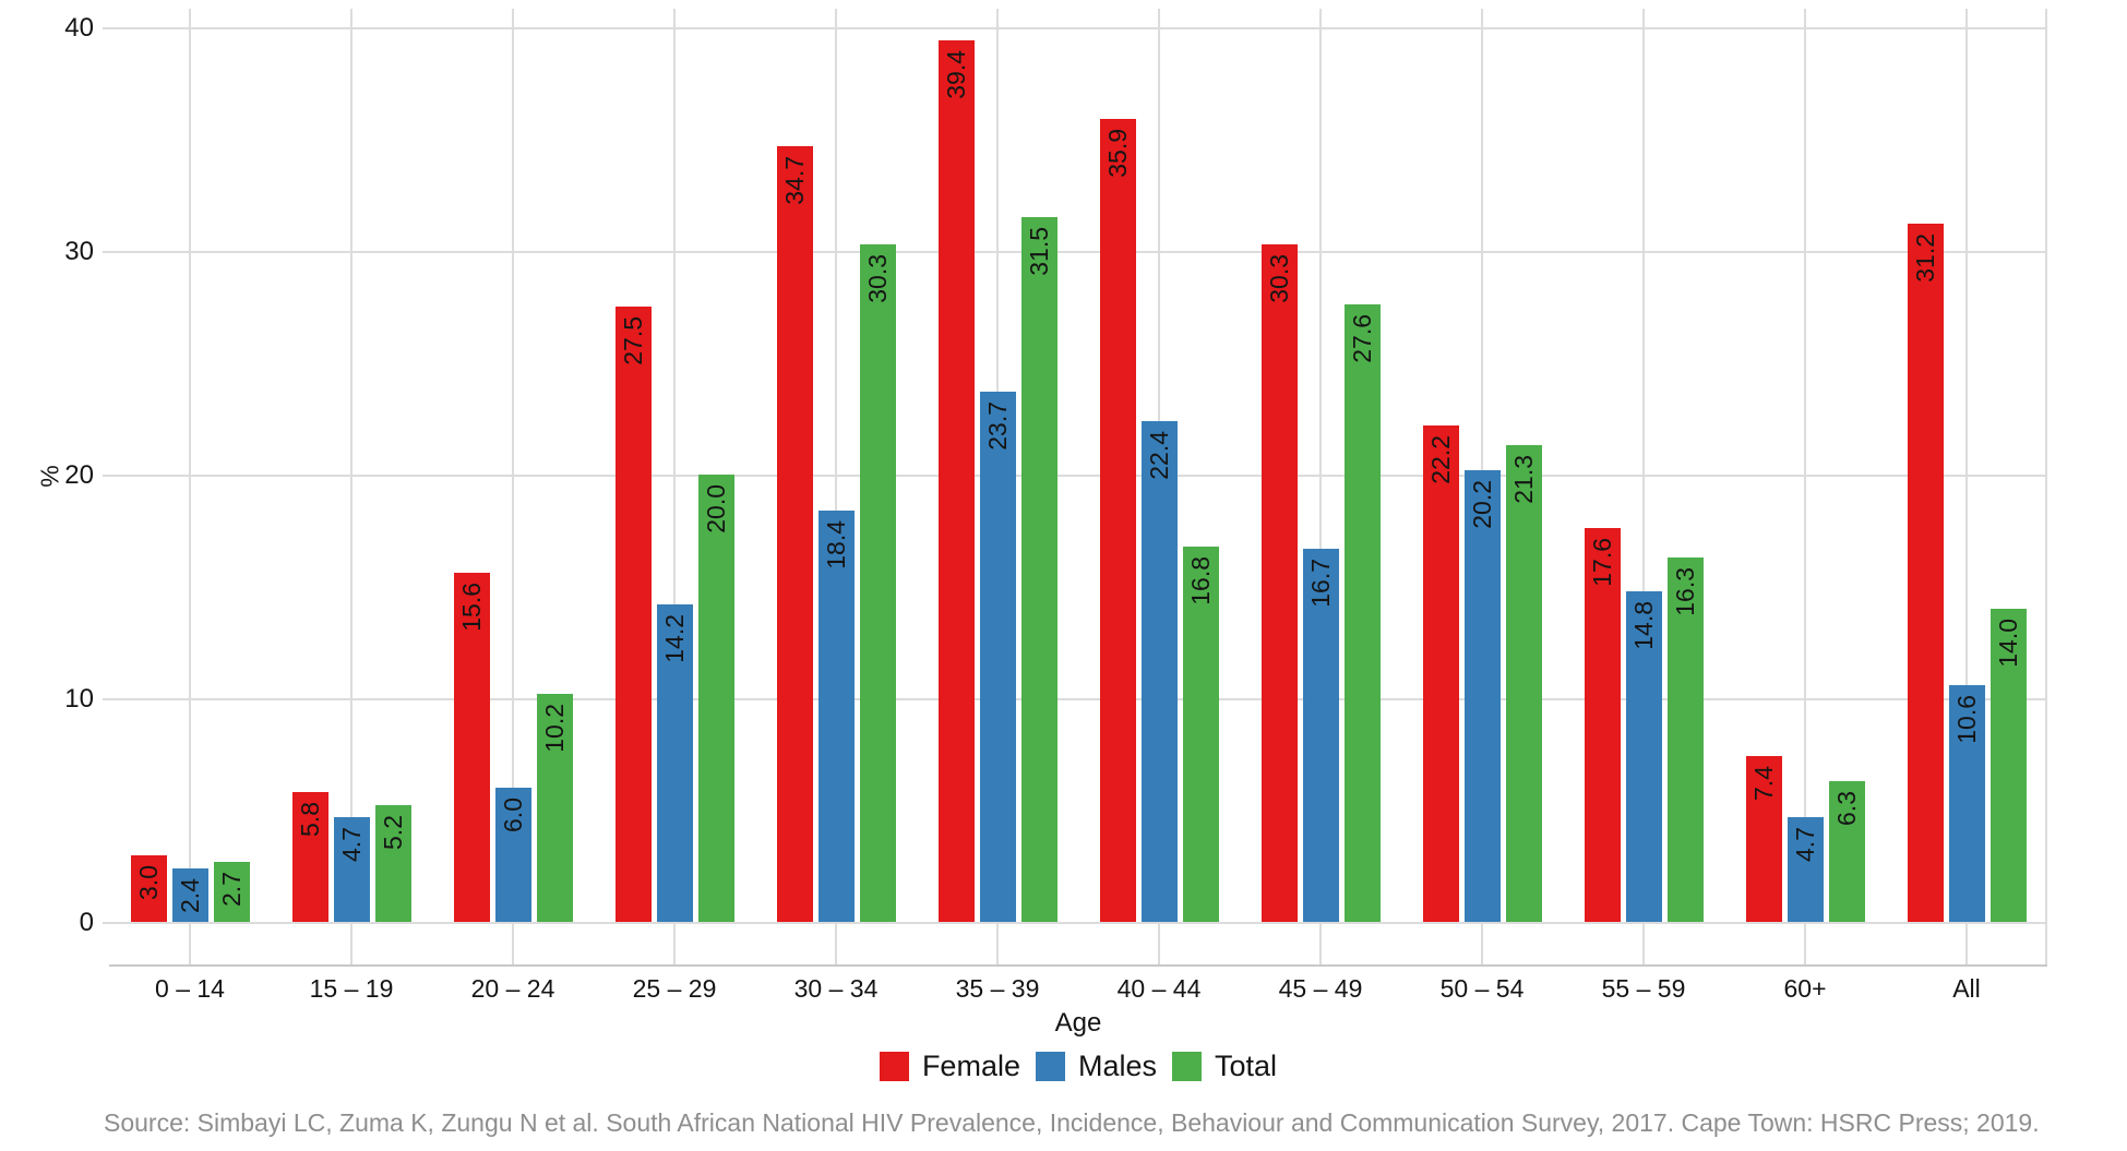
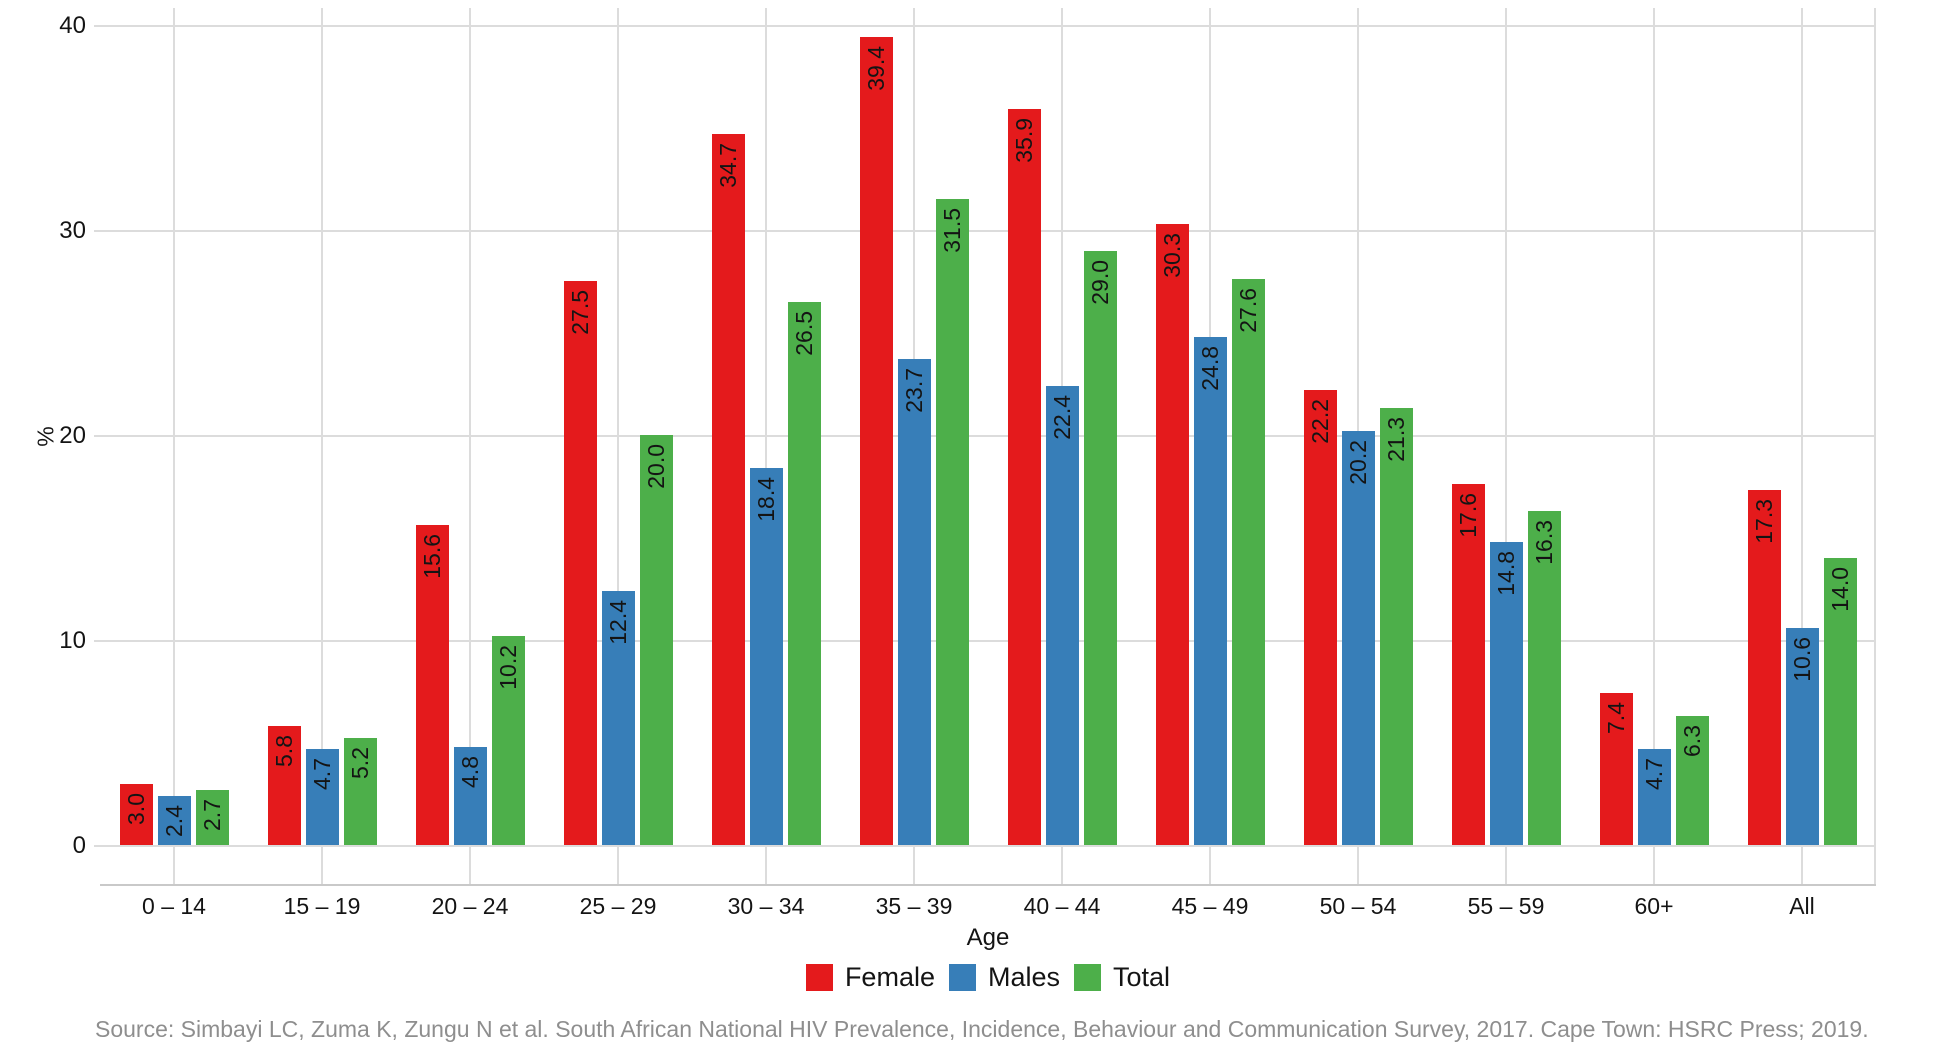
Males/20 – 24: 6.0 -> 4.8
Males/25 – 29: 14.2 -> 12.4
Total/30 – 34: 30.3 -> 26.5
Total/40 – 44: 16.8 -> 29.0
Males/45 – 49: 16.7 -> 24.8
Female/All: 31.2 -> 17.3
